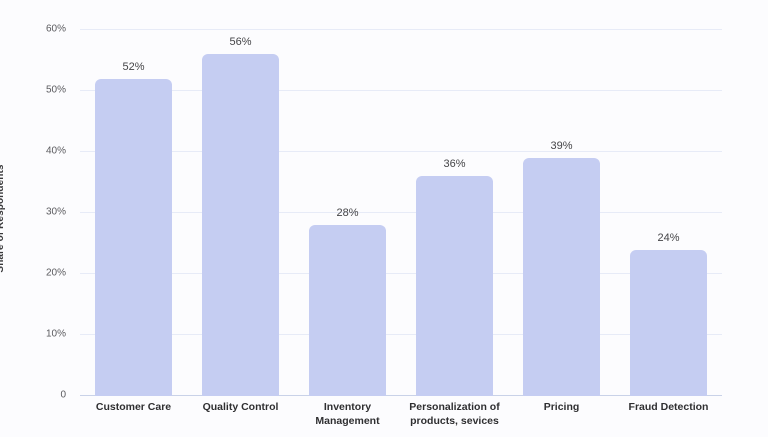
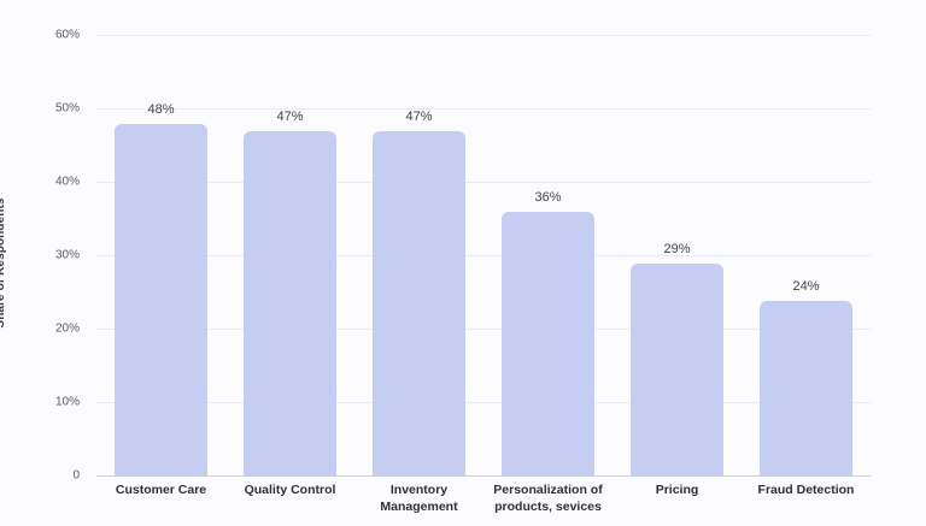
Customer Care: 52% -> 48%
Quality Control: 56% -> 47%
Inventory Management: 28% -> 47%
Pricing: 39% -> 29%
